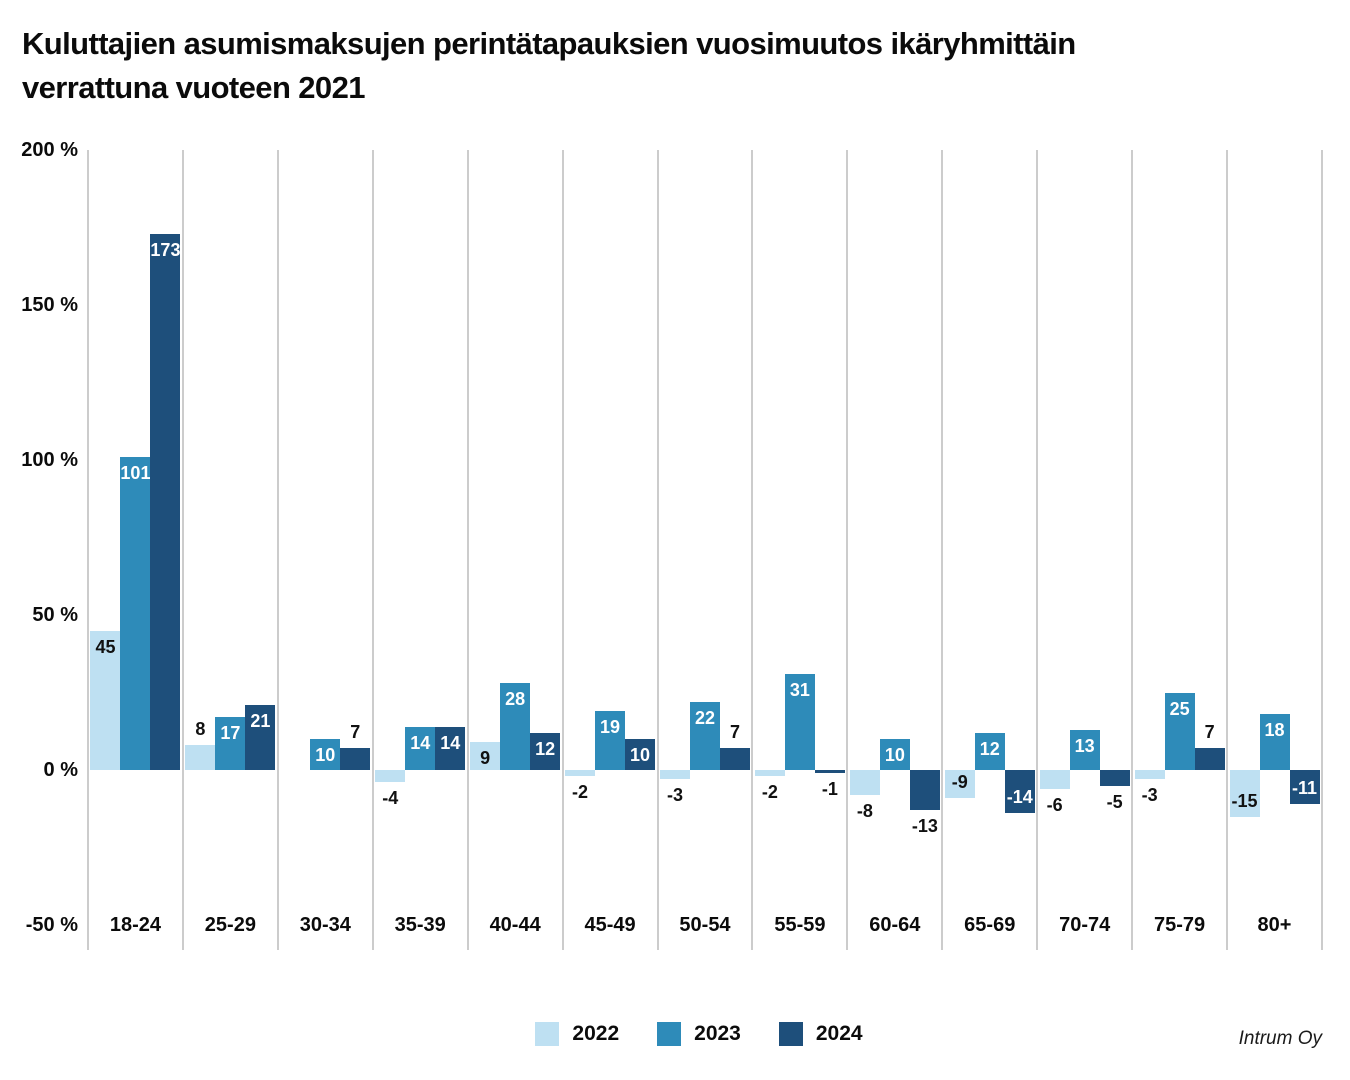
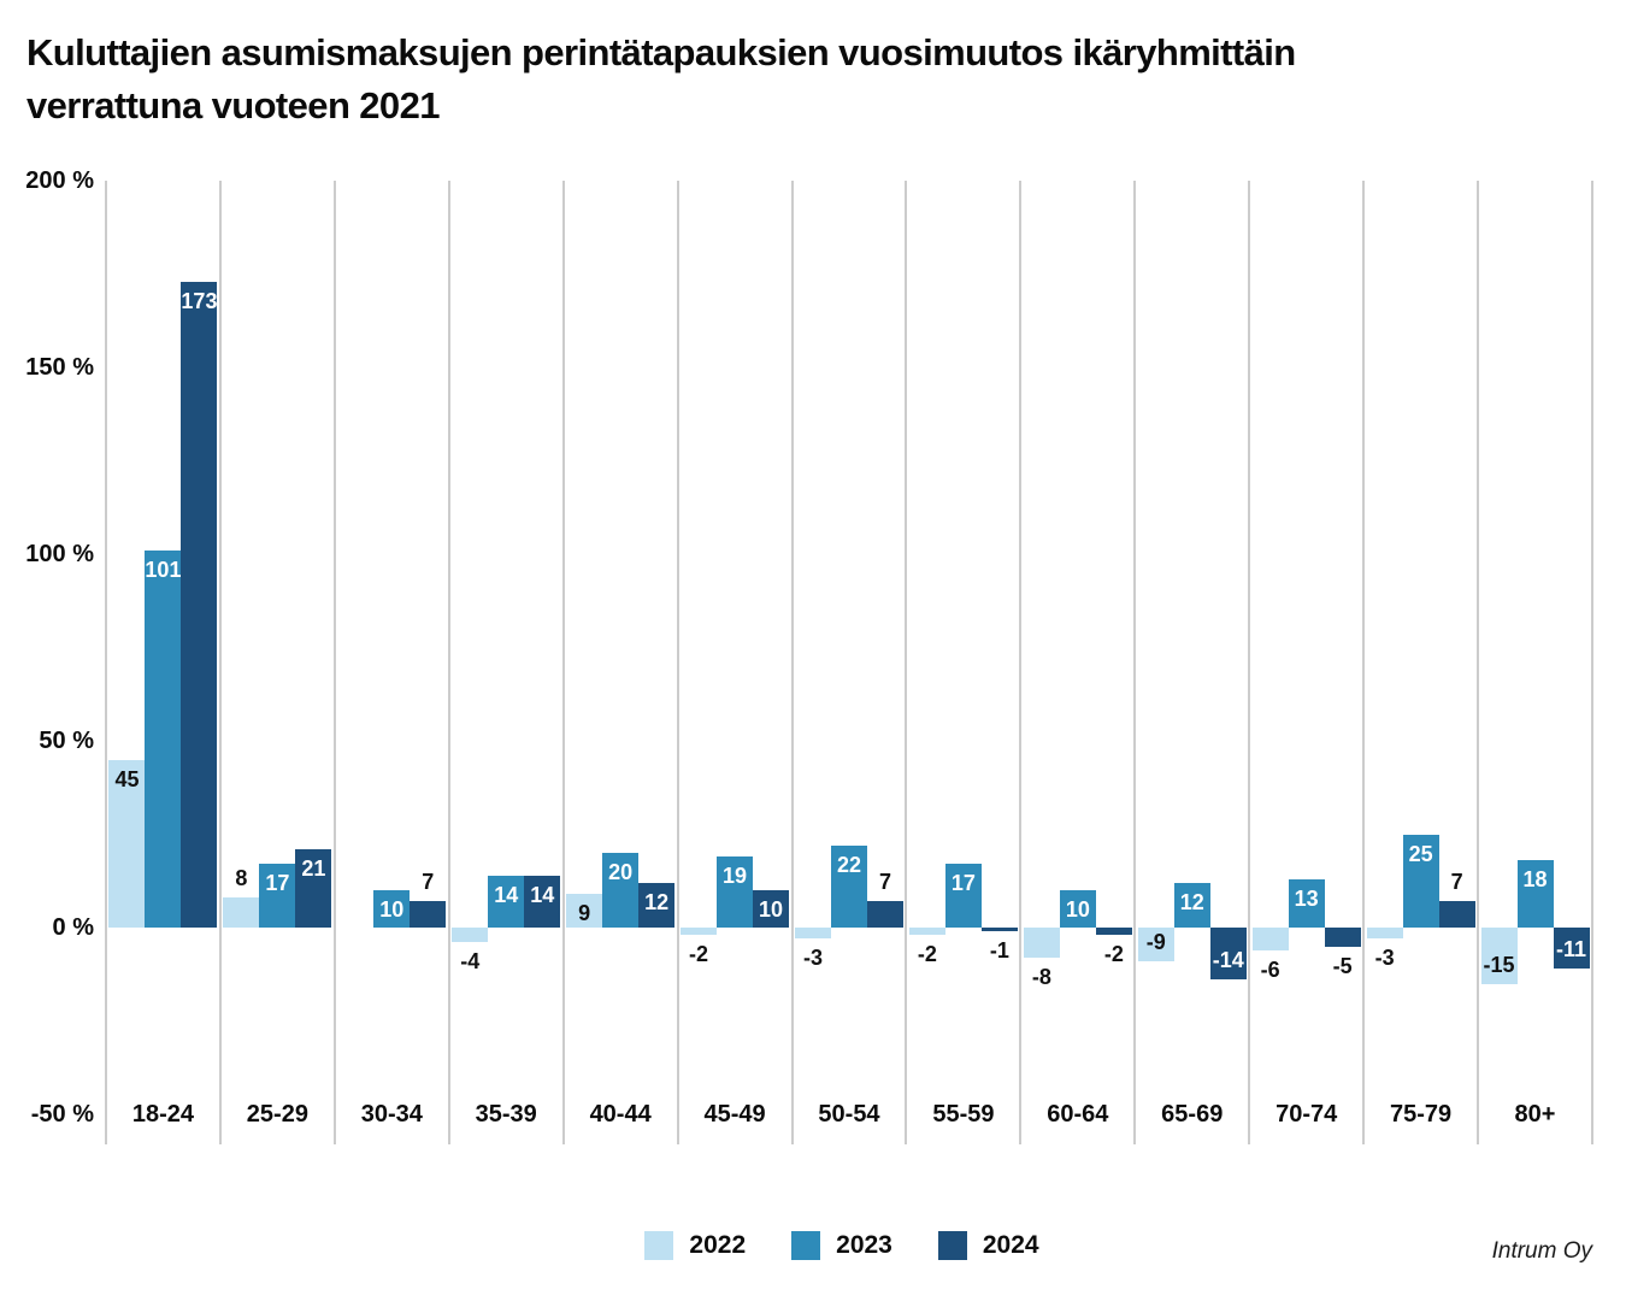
2023/40-44: 28 -> 20
2023/55-59: 31 -> 17
2024/60-64: -13 -> -2
